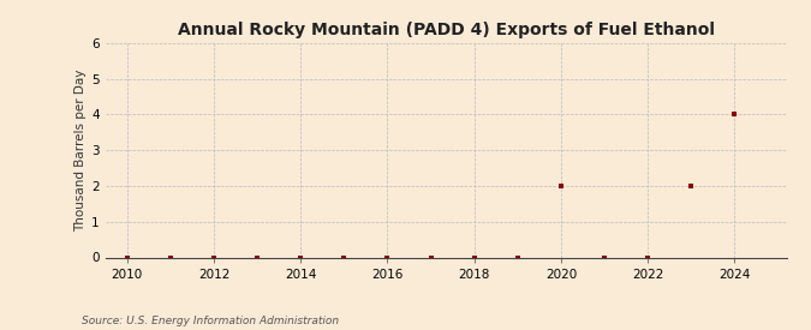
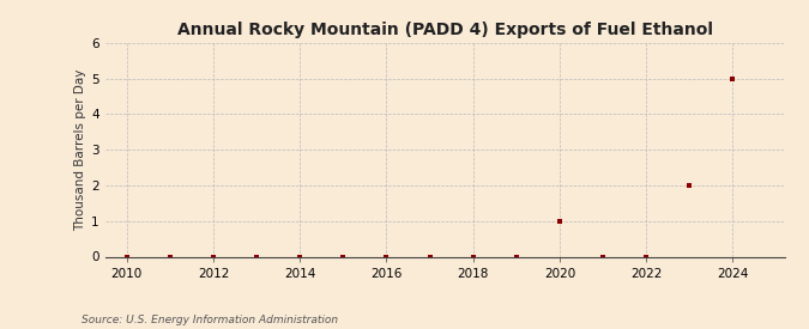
2020: 2 -> 1
2024: 4 -> 5
